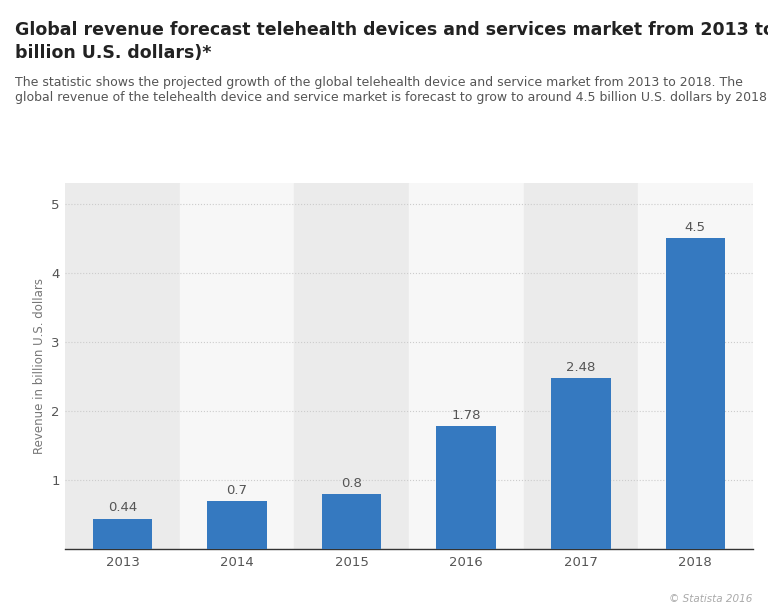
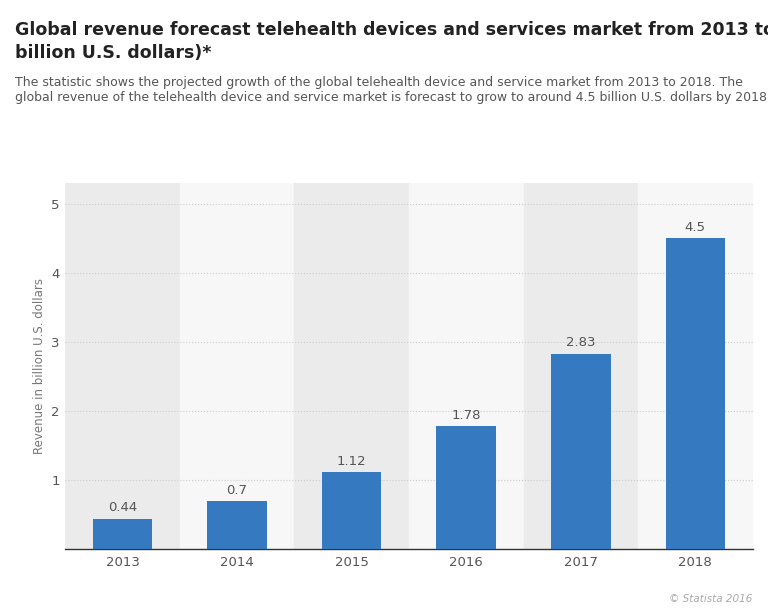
2015: 0.8 -> 1.12
2017: 2.48 -> 2.83
